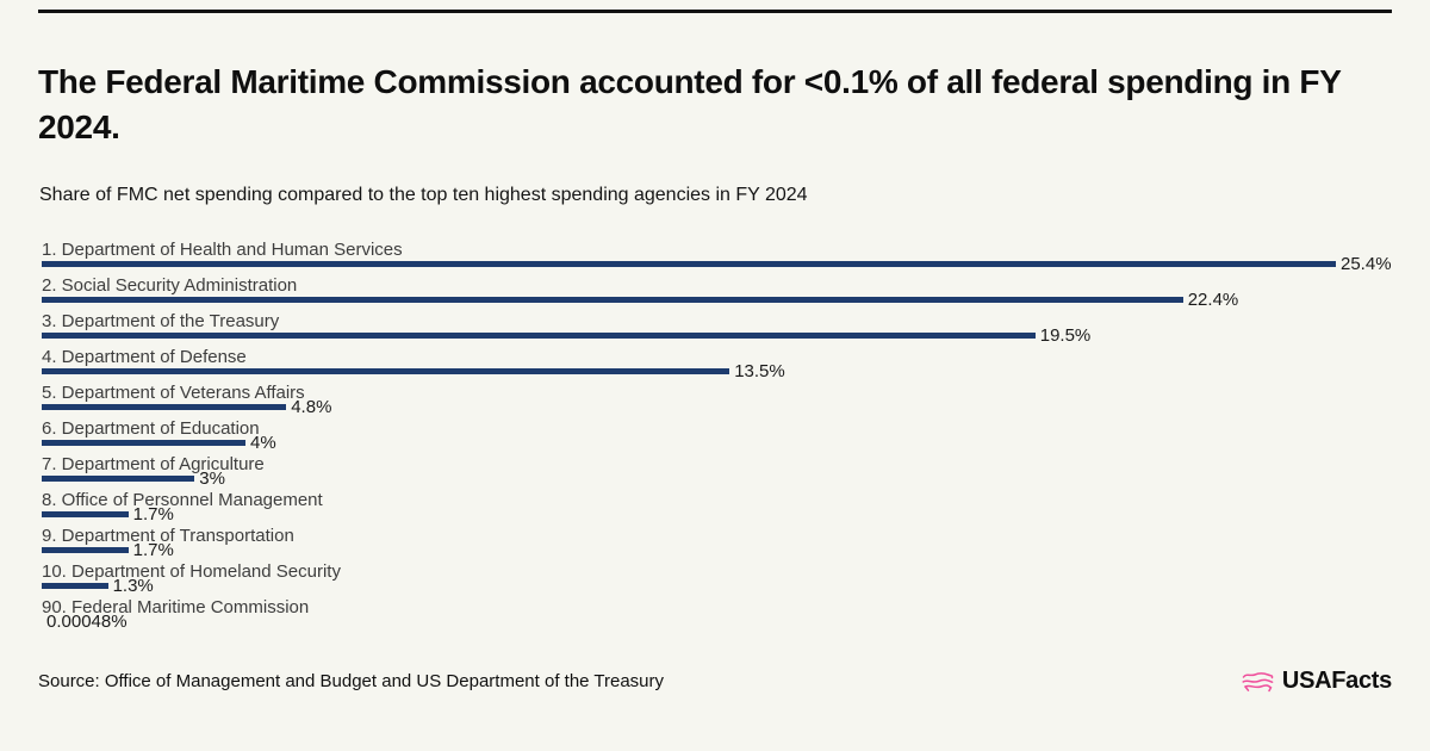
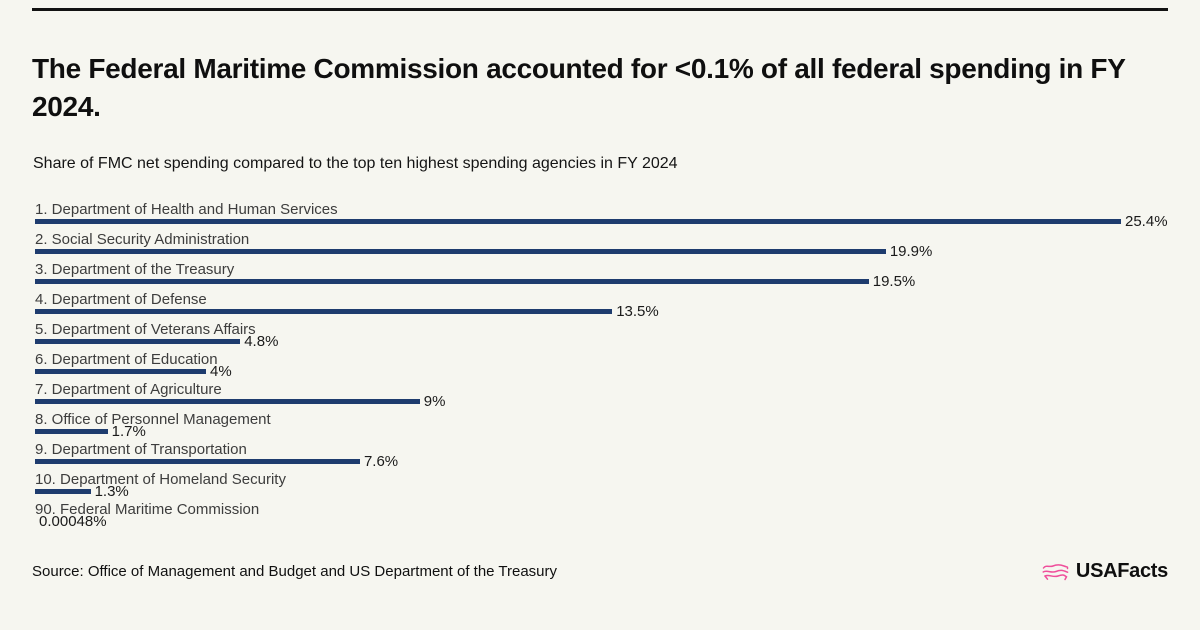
2. Social Security Administration: 22.4% -> 19.9%
7. Department of Agriculture: 3% -> 9%
9. Department of Transportation: 1.7% -> 7.6%
